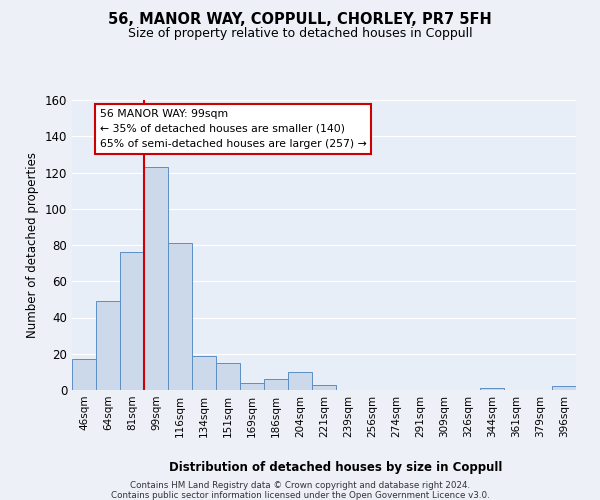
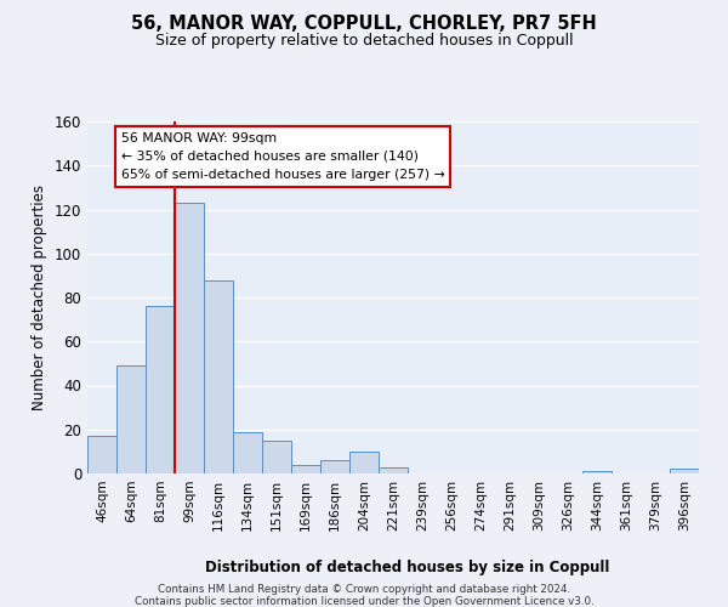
116sqm: 81 -> 88
